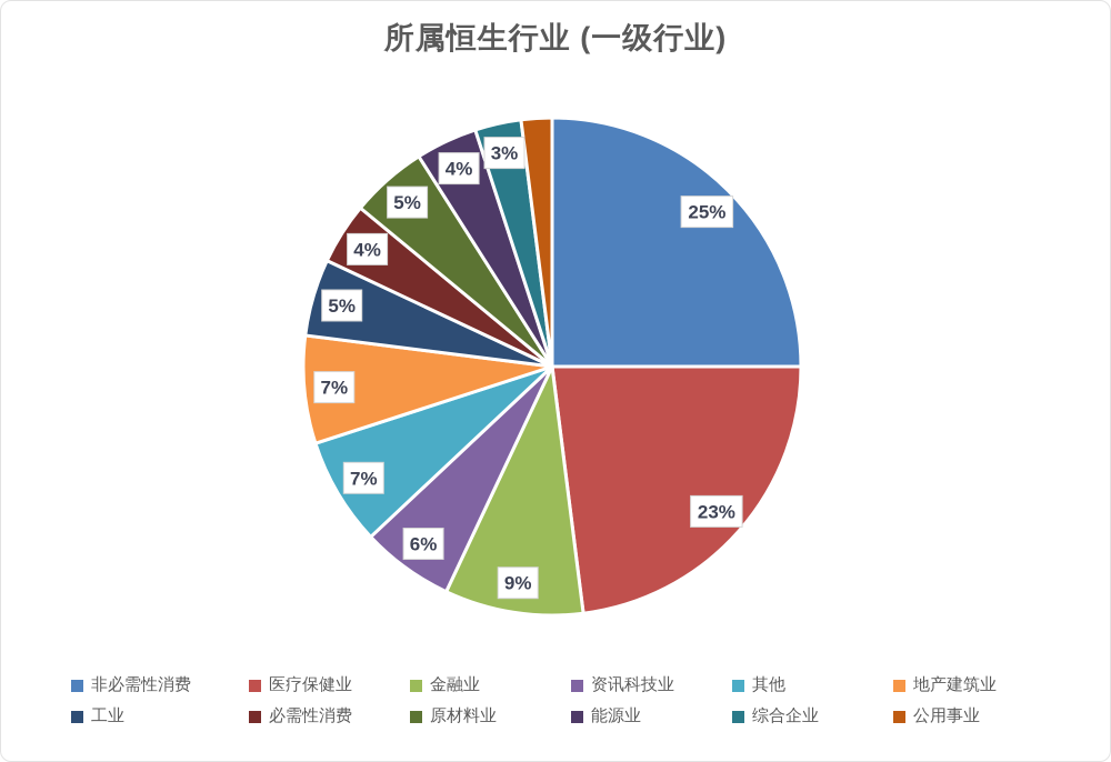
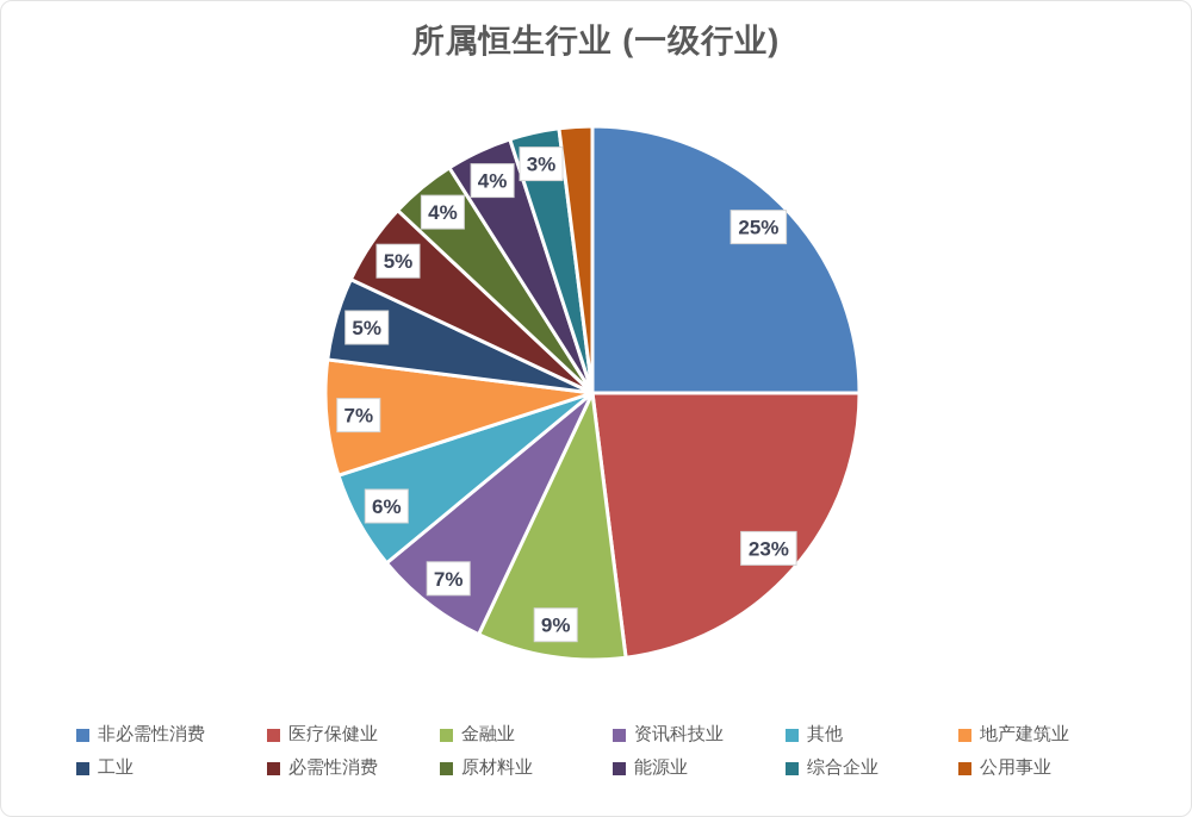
资讯科技业: 6% -> 7%
其他: 7% -> 6%
必需性消费: 4% -> 5%
原材料业: 5% -> 4%
